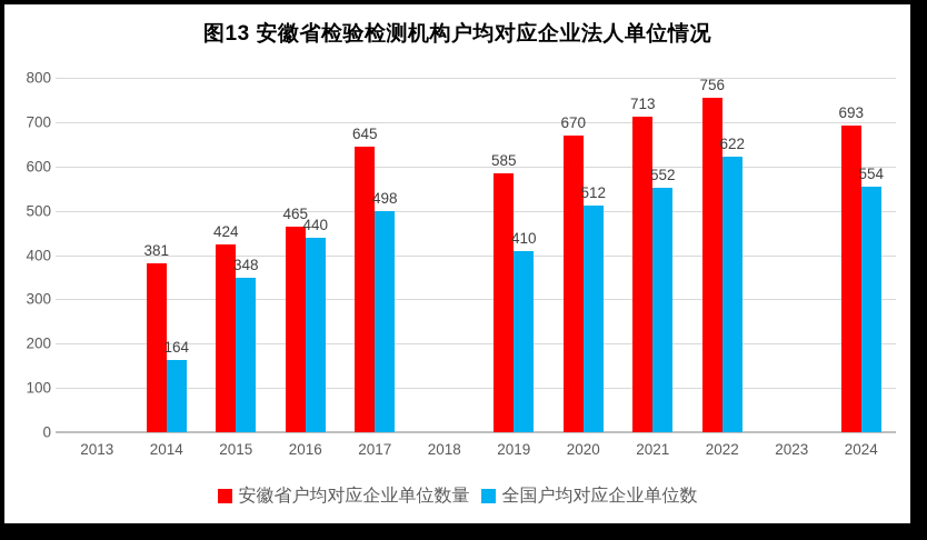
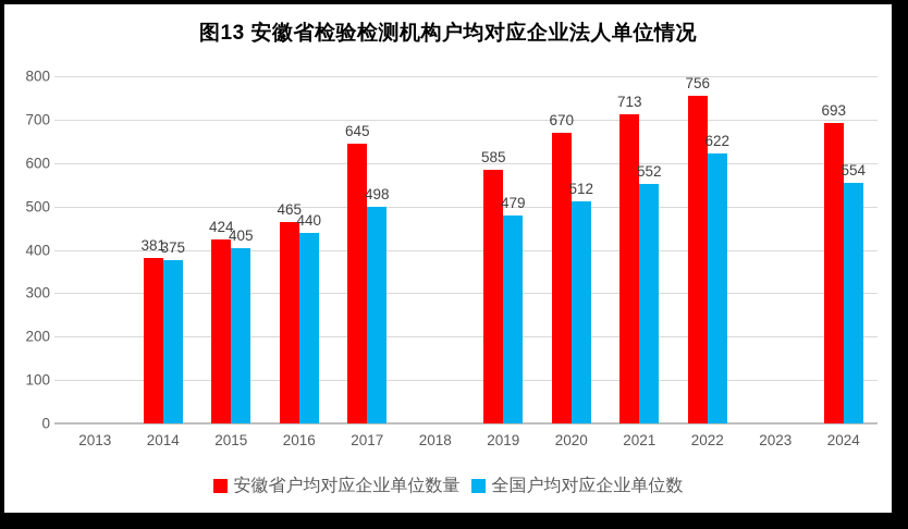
全国户均对应企业单位数/2014: 164 -> 375
全国户均对应企业单位数/2015: 348 -> 405
全国户均对应企业单位数/2019: 410 -> 479
